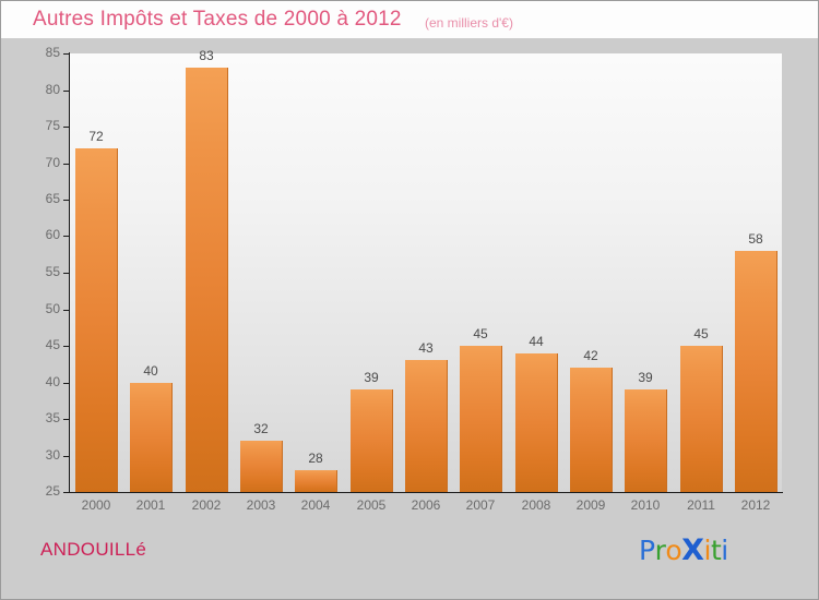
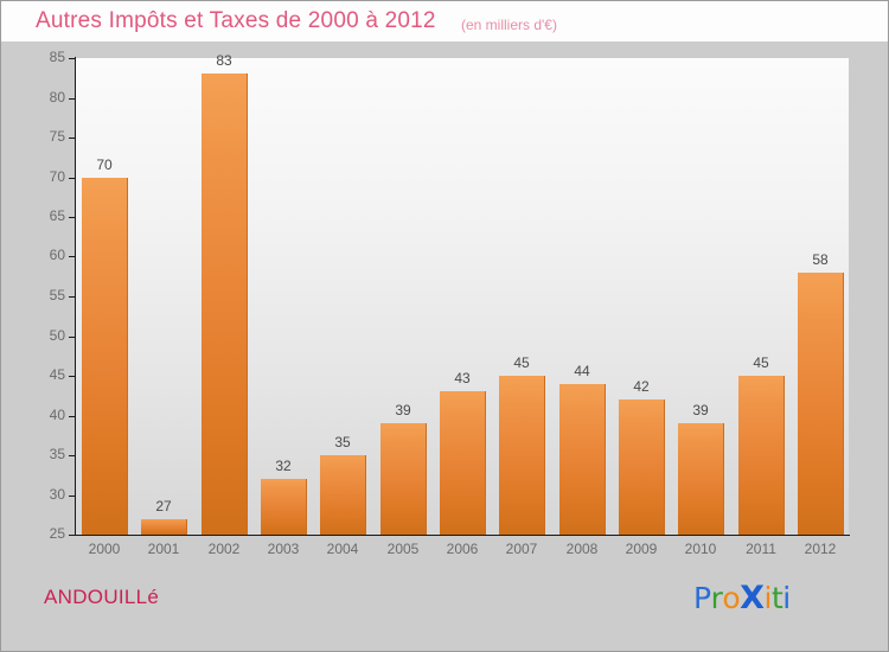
2000: 72 -> 70
2001: 40 -> 27
2004: 28 -> 35
